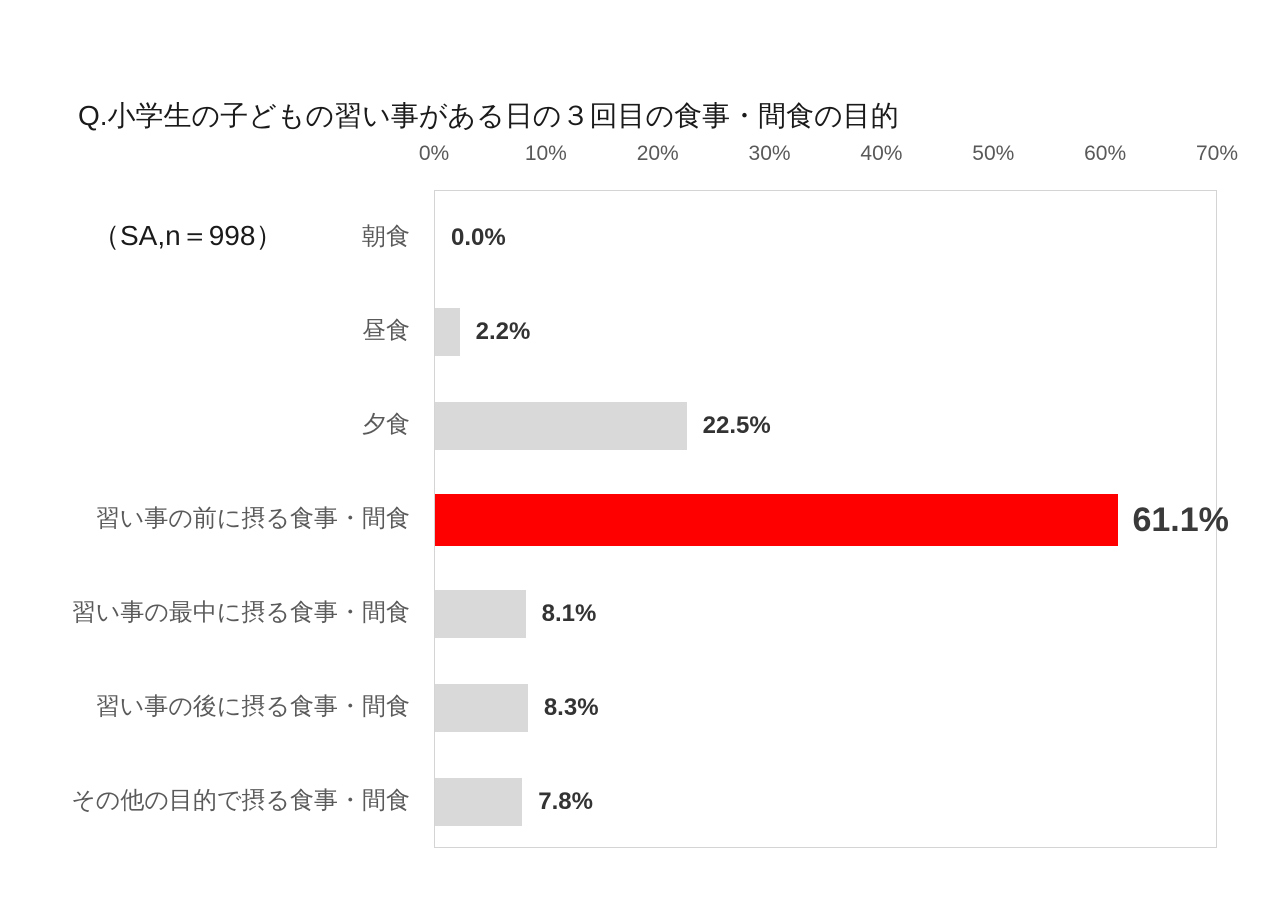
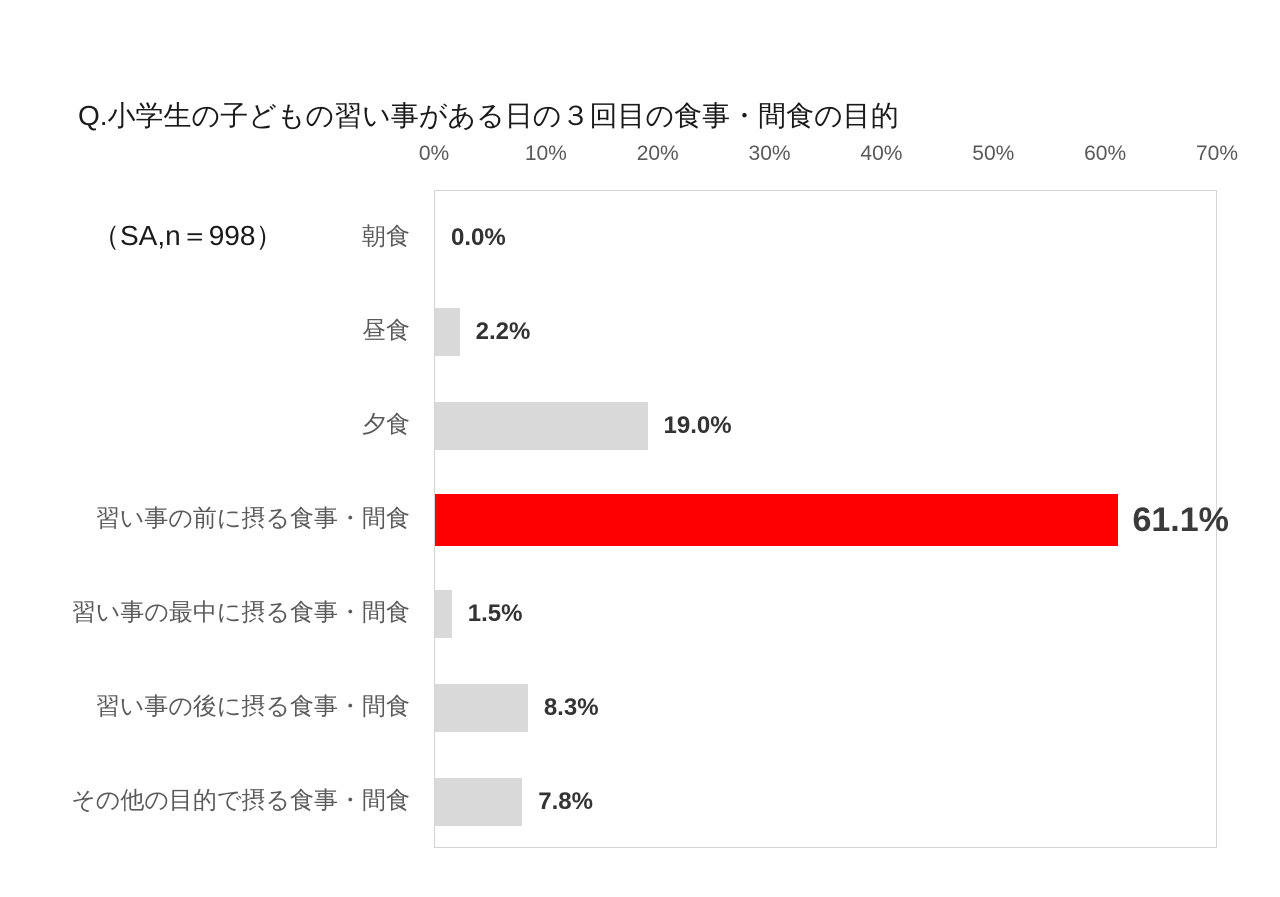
夕食: 22.5% -> 19.0%
習い事の最中に摂る食事・間食: 8.1% -> 1.5%
